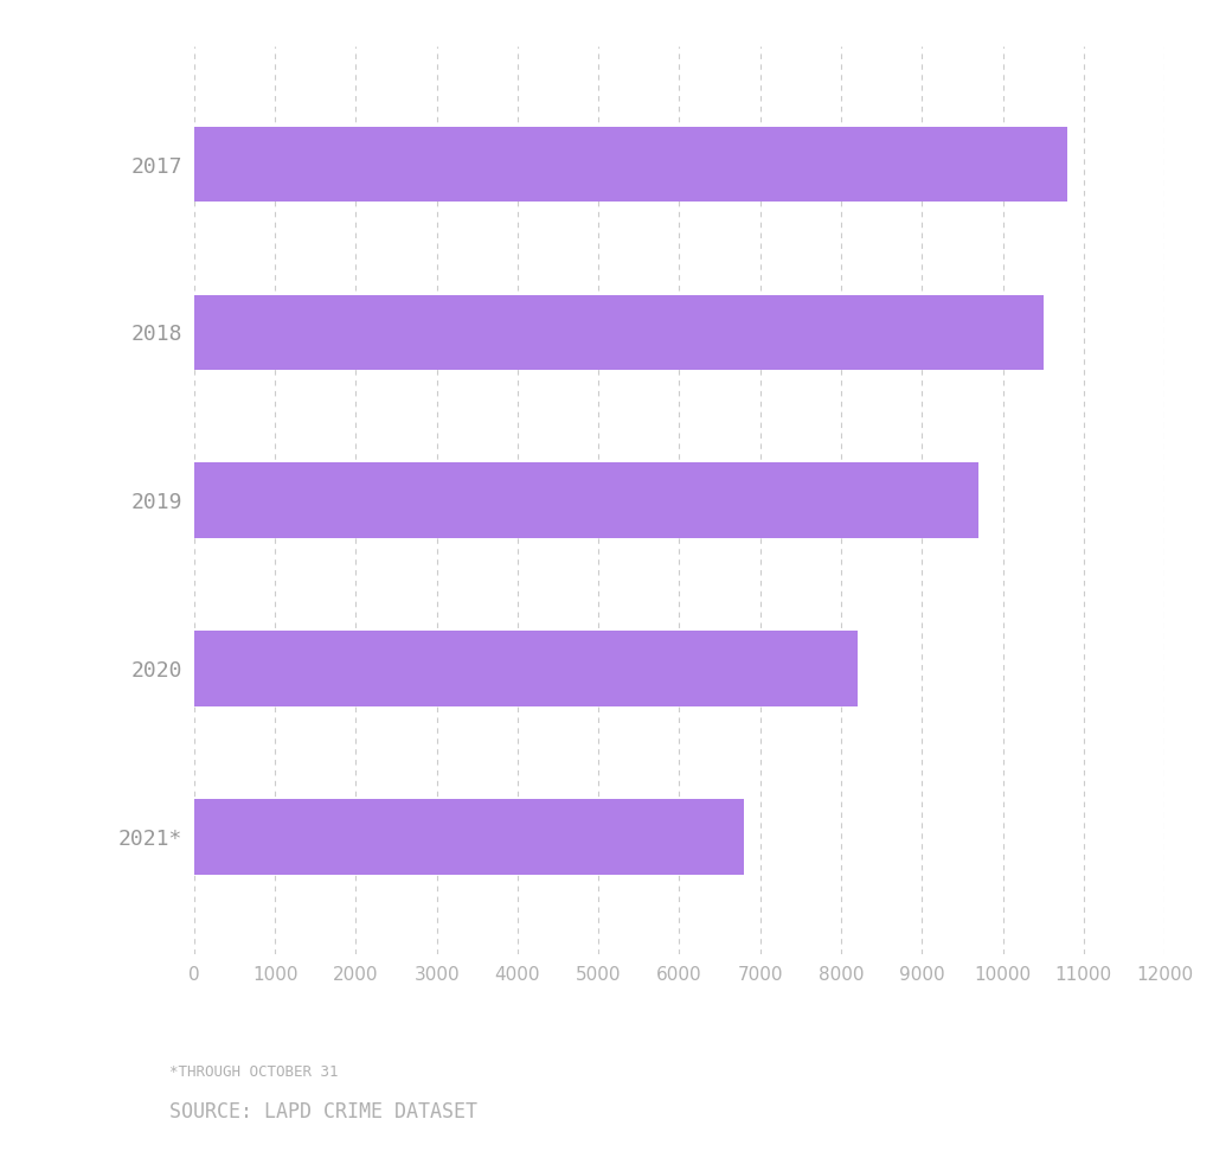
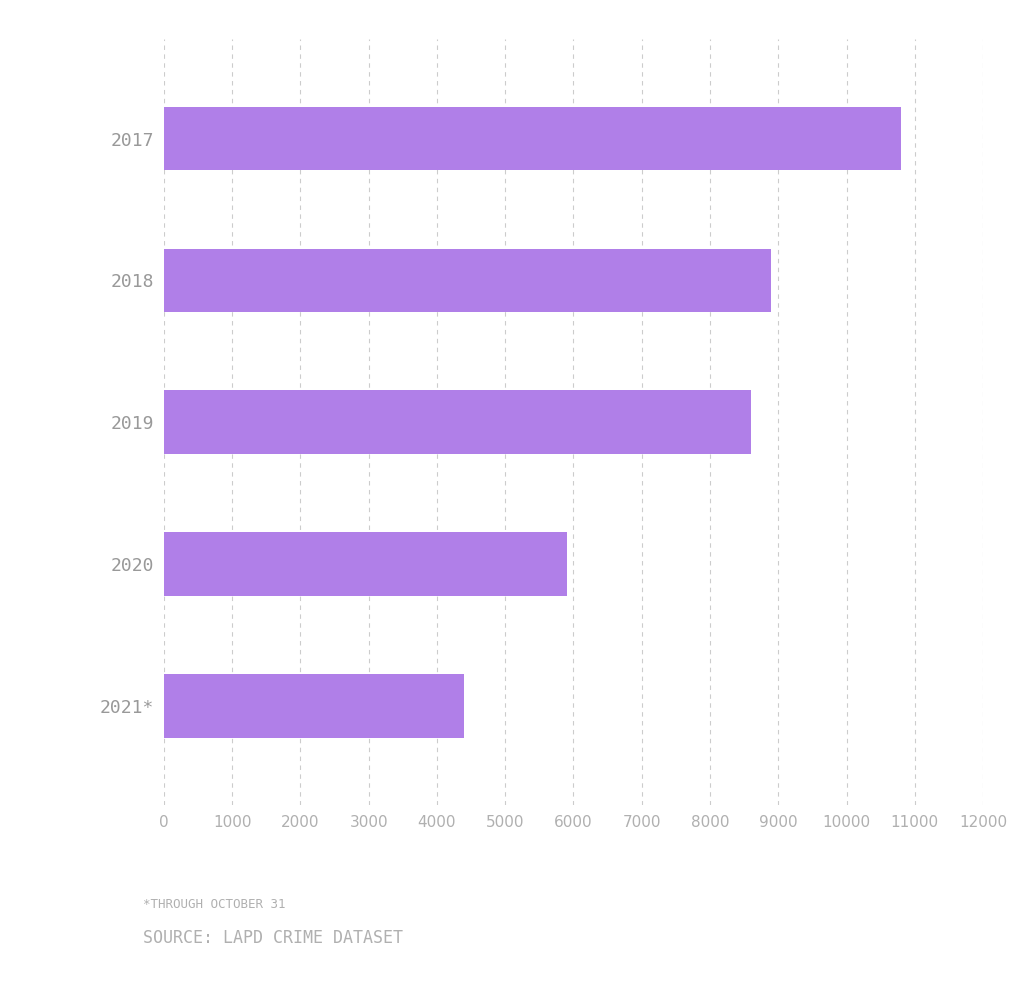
2018: 10500 -> 8900
2019: 9700 -> 8600
2020: 8200 -> 5900
2021*: 6800 -> 4400
